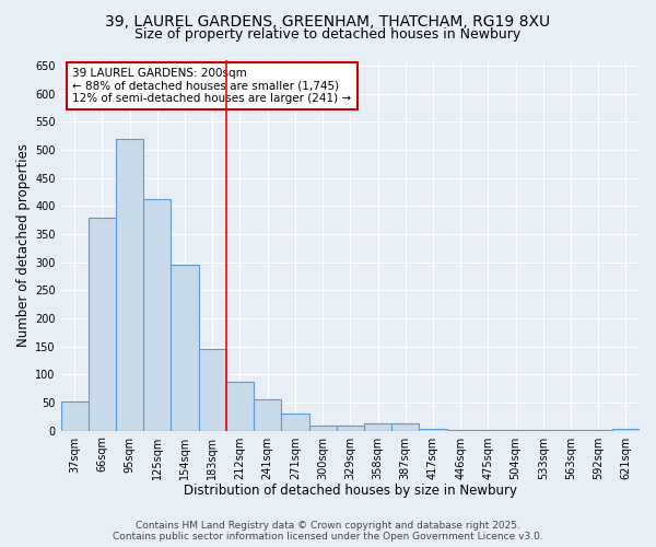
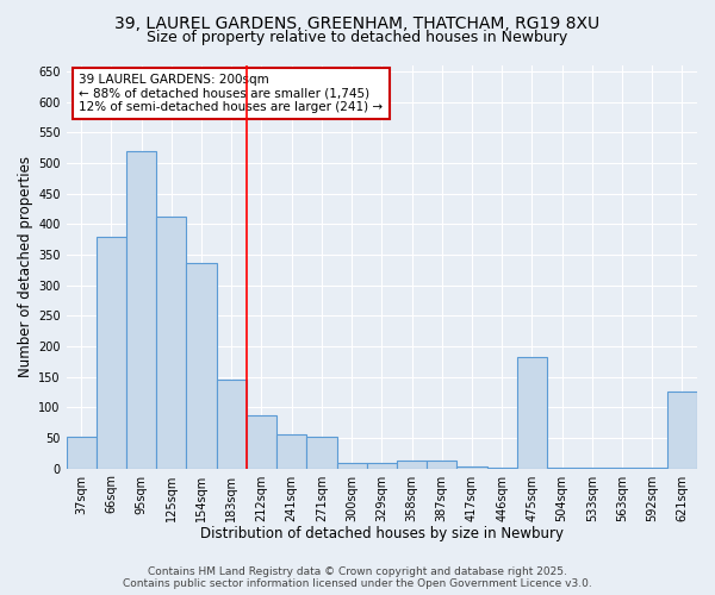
154sqm: 295 -> 336
271sqm: 30 -> 52
475sqm: 2 -> 182
621sqm: 3 -> 126
